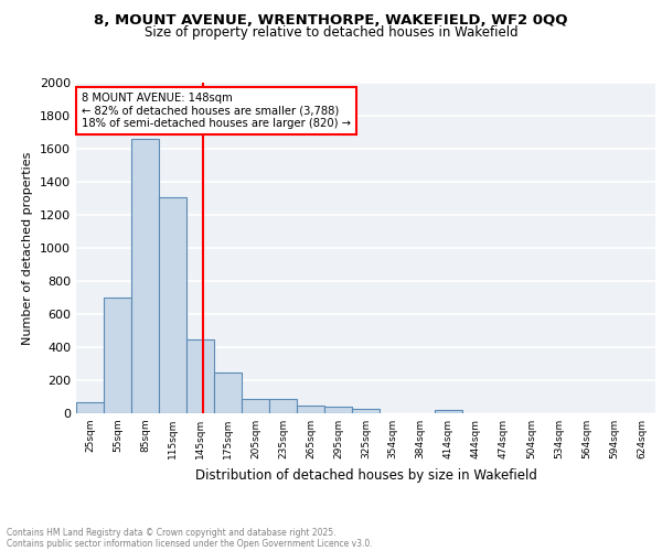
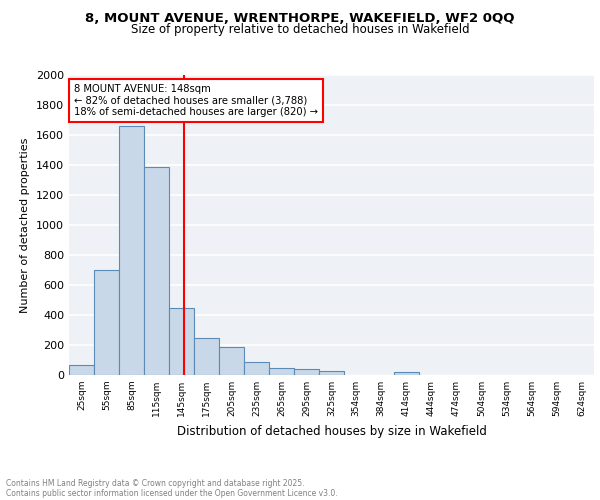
115sqm: 1310 -> 1390
205sqm: 90 -> 190
